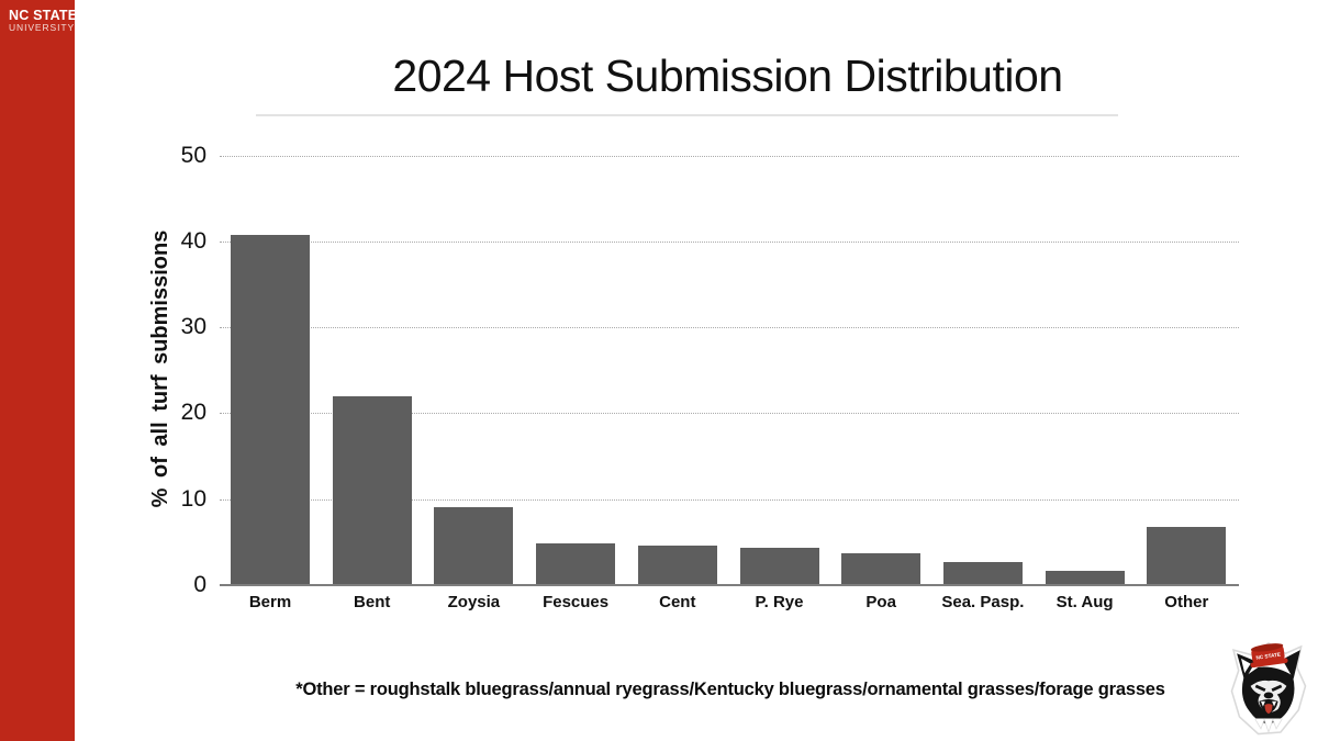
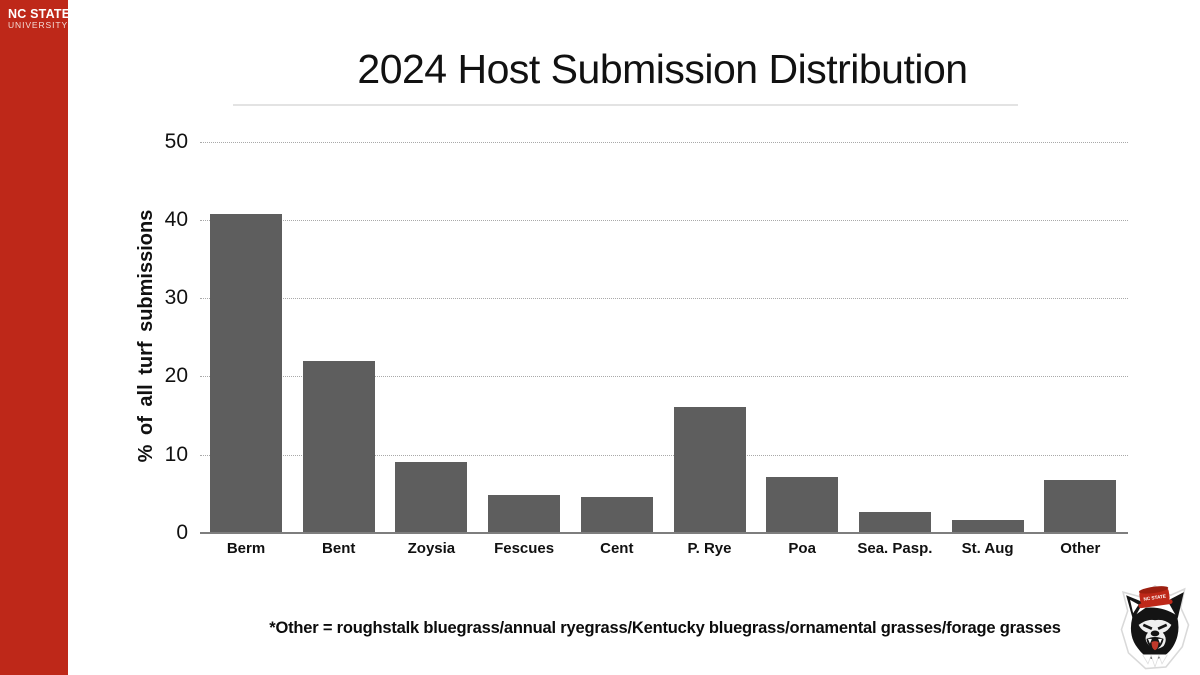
P. Rye: 4 -> 16
Poa: 4 -> 7
